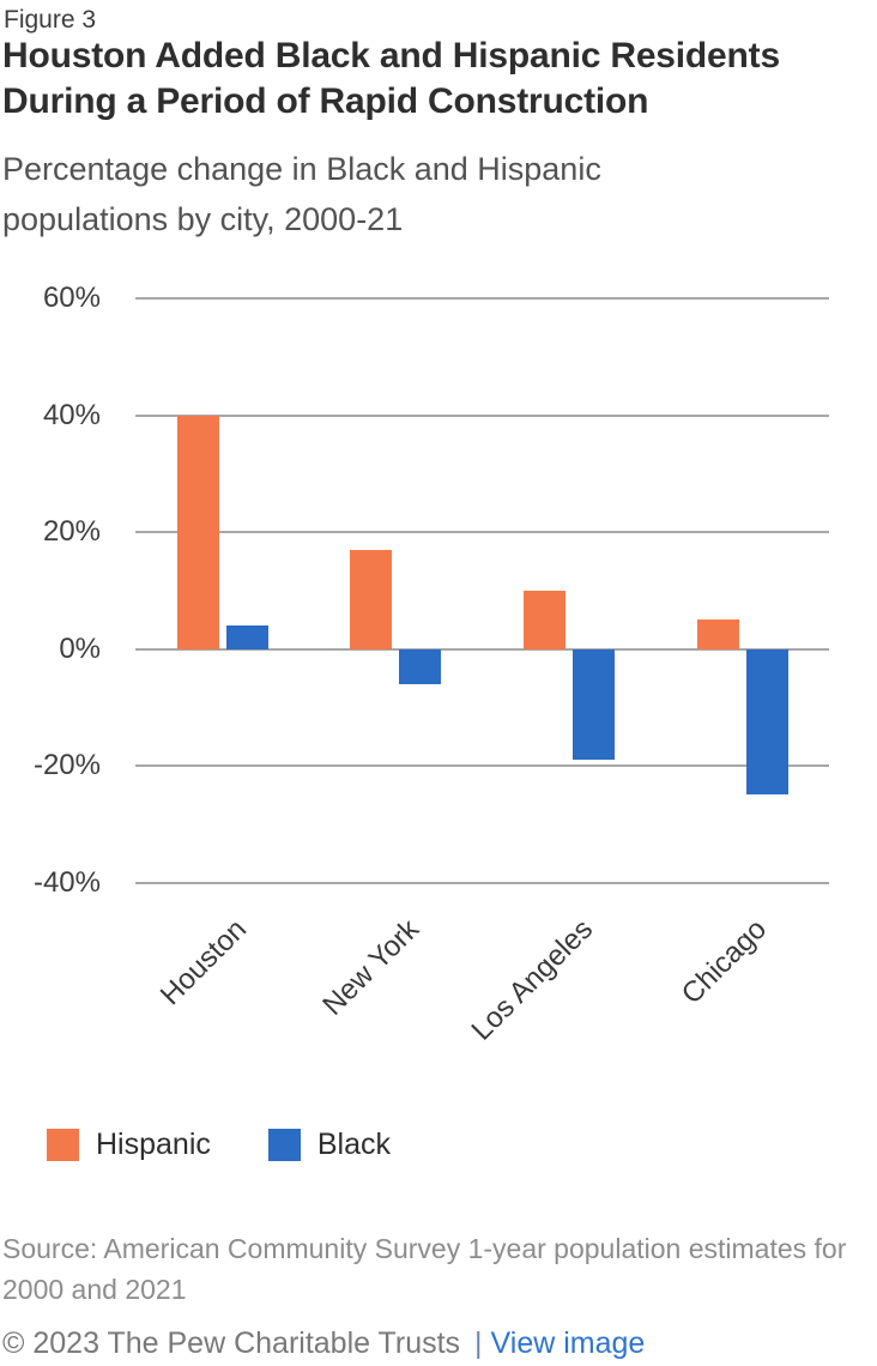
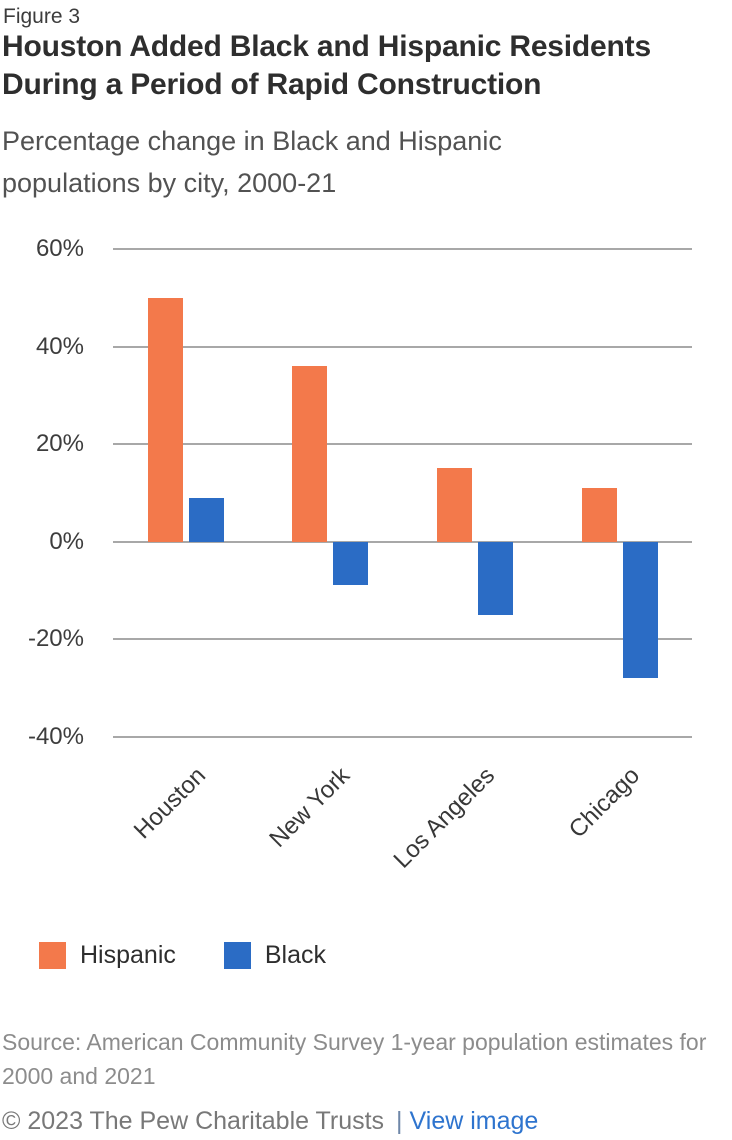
Hispanic/Houston: 40% -> 50%
Black/Houston: 4% -> 9%
Hispanic/New York: 17% -> 36%
Black/New York: -6% -> -9%
Hispanic/Los Angeles: 10% -> 15%
Black/Los Angeles: -19% -> -15%
Hispanic/Chicago: 5% -> 11%
Black/Chicago: -25% -> -28%
